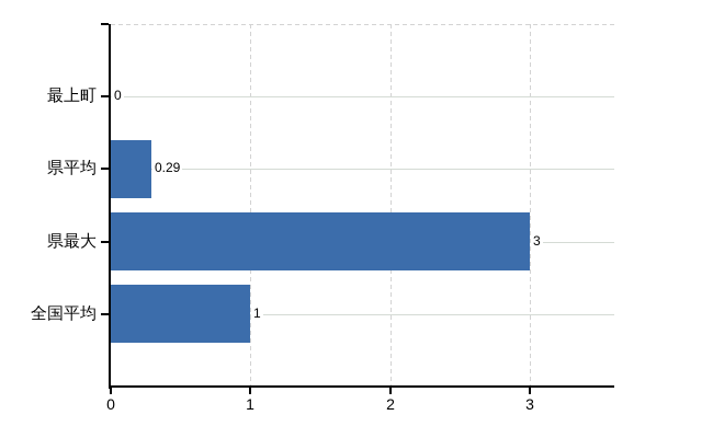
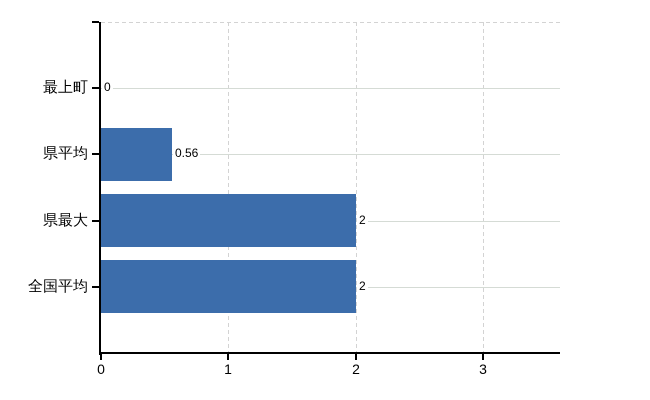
県平均: 0.29 -> 0.56
県最大: 3 -> 2
全国平均: 1 -> 2
